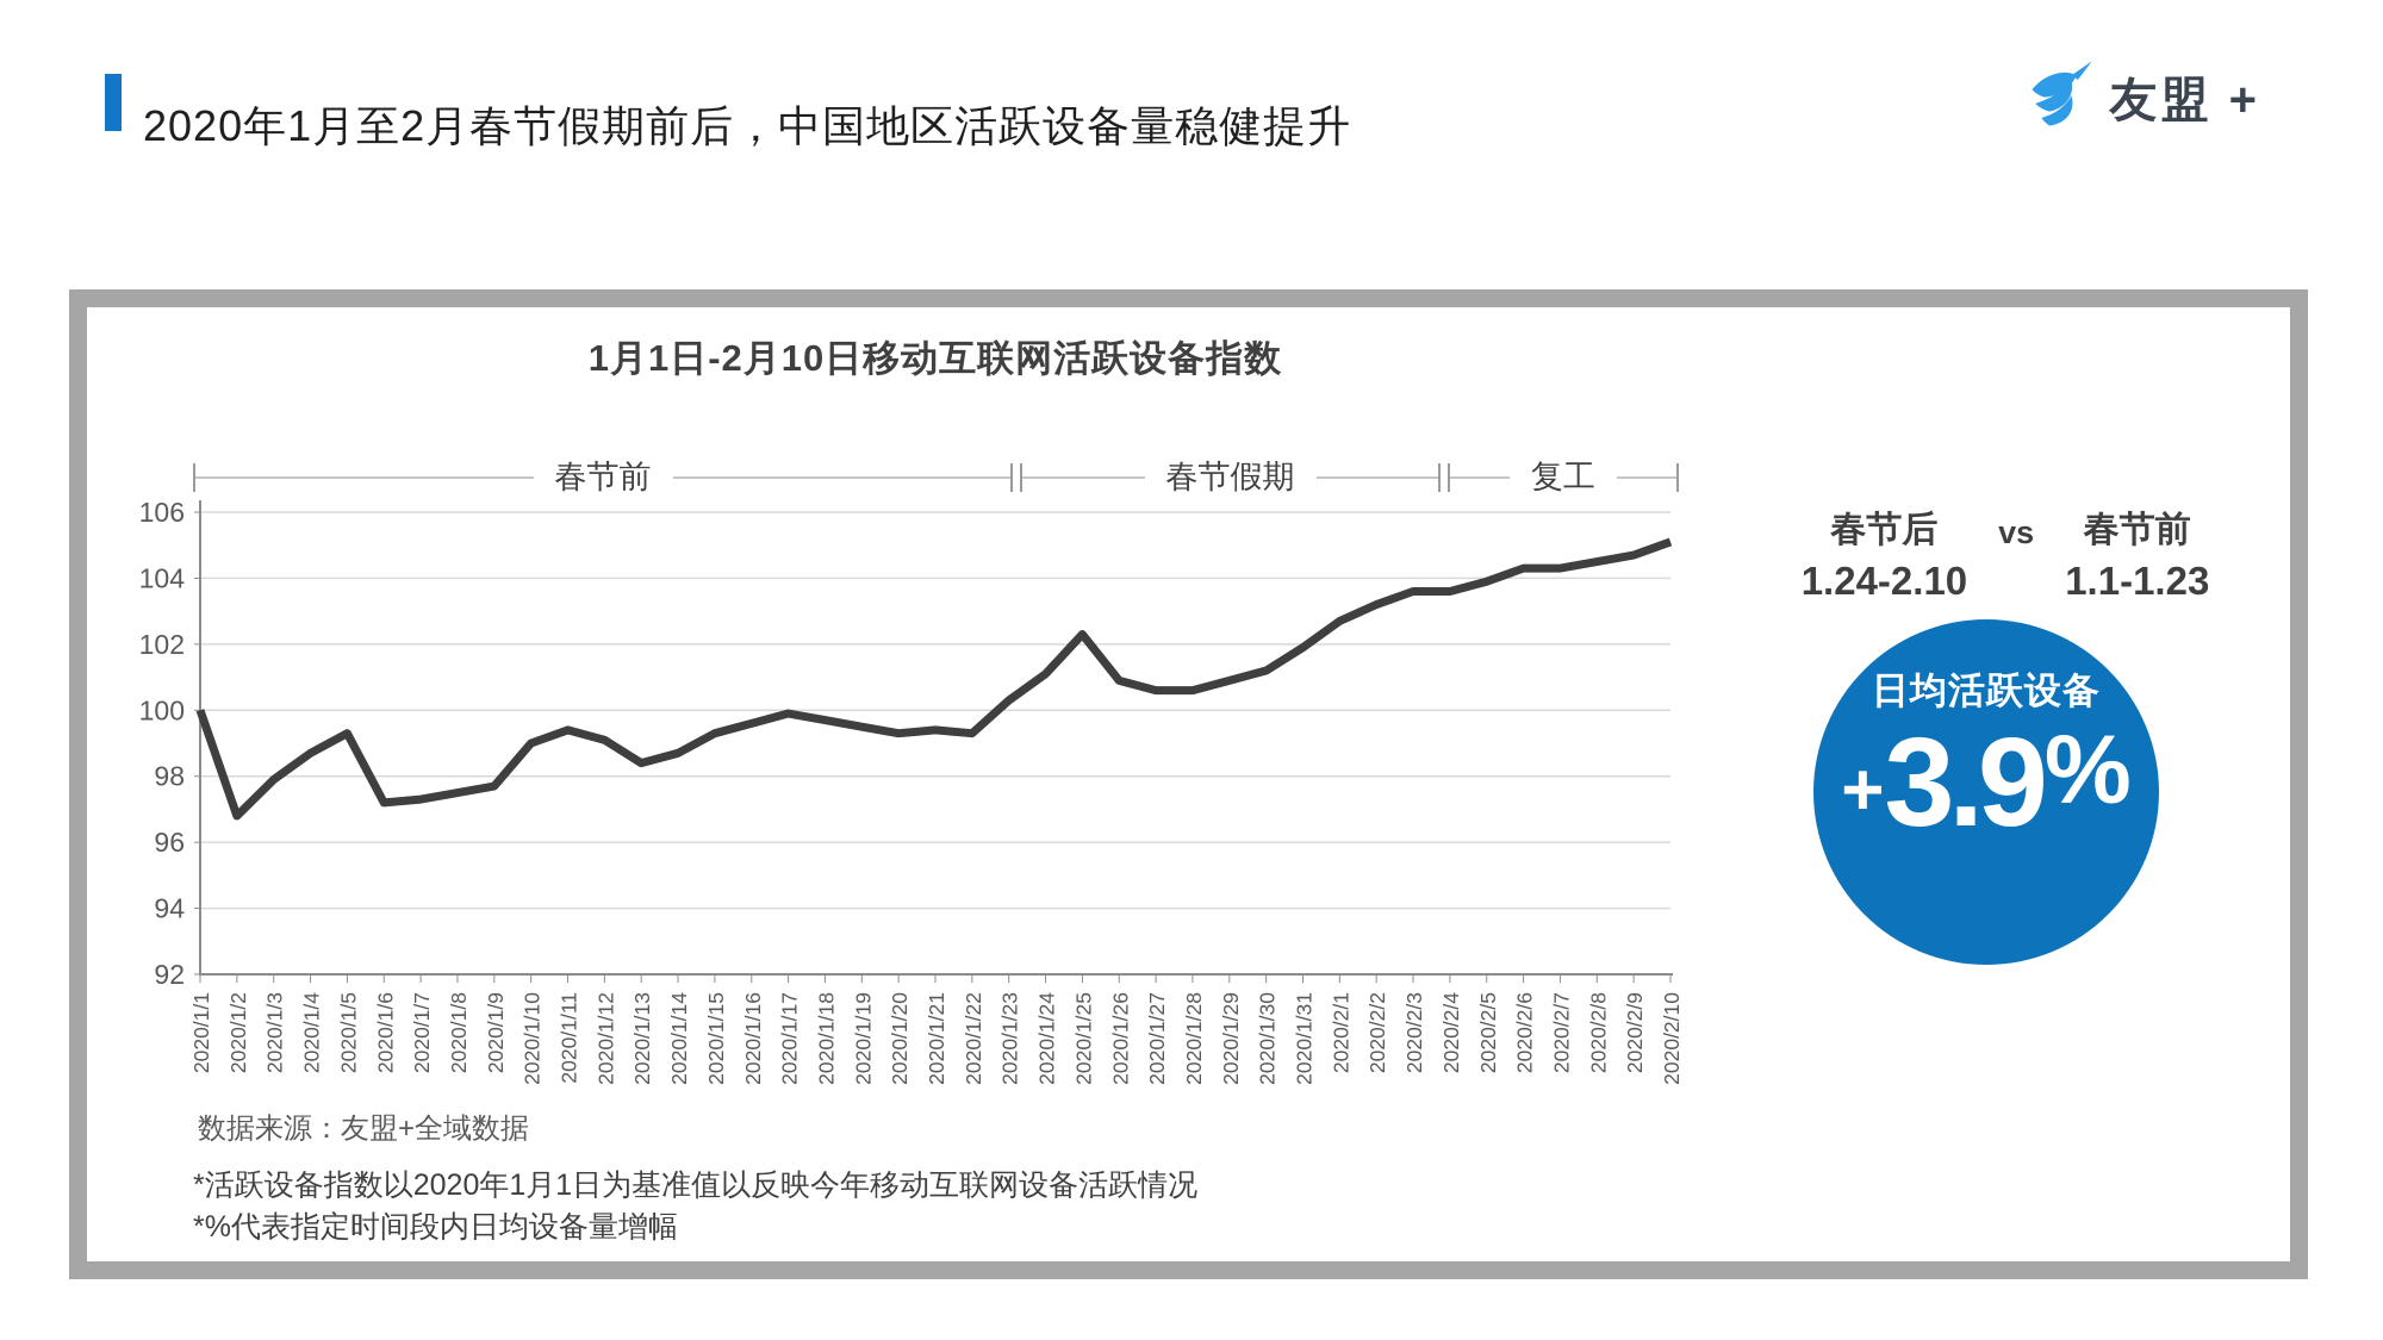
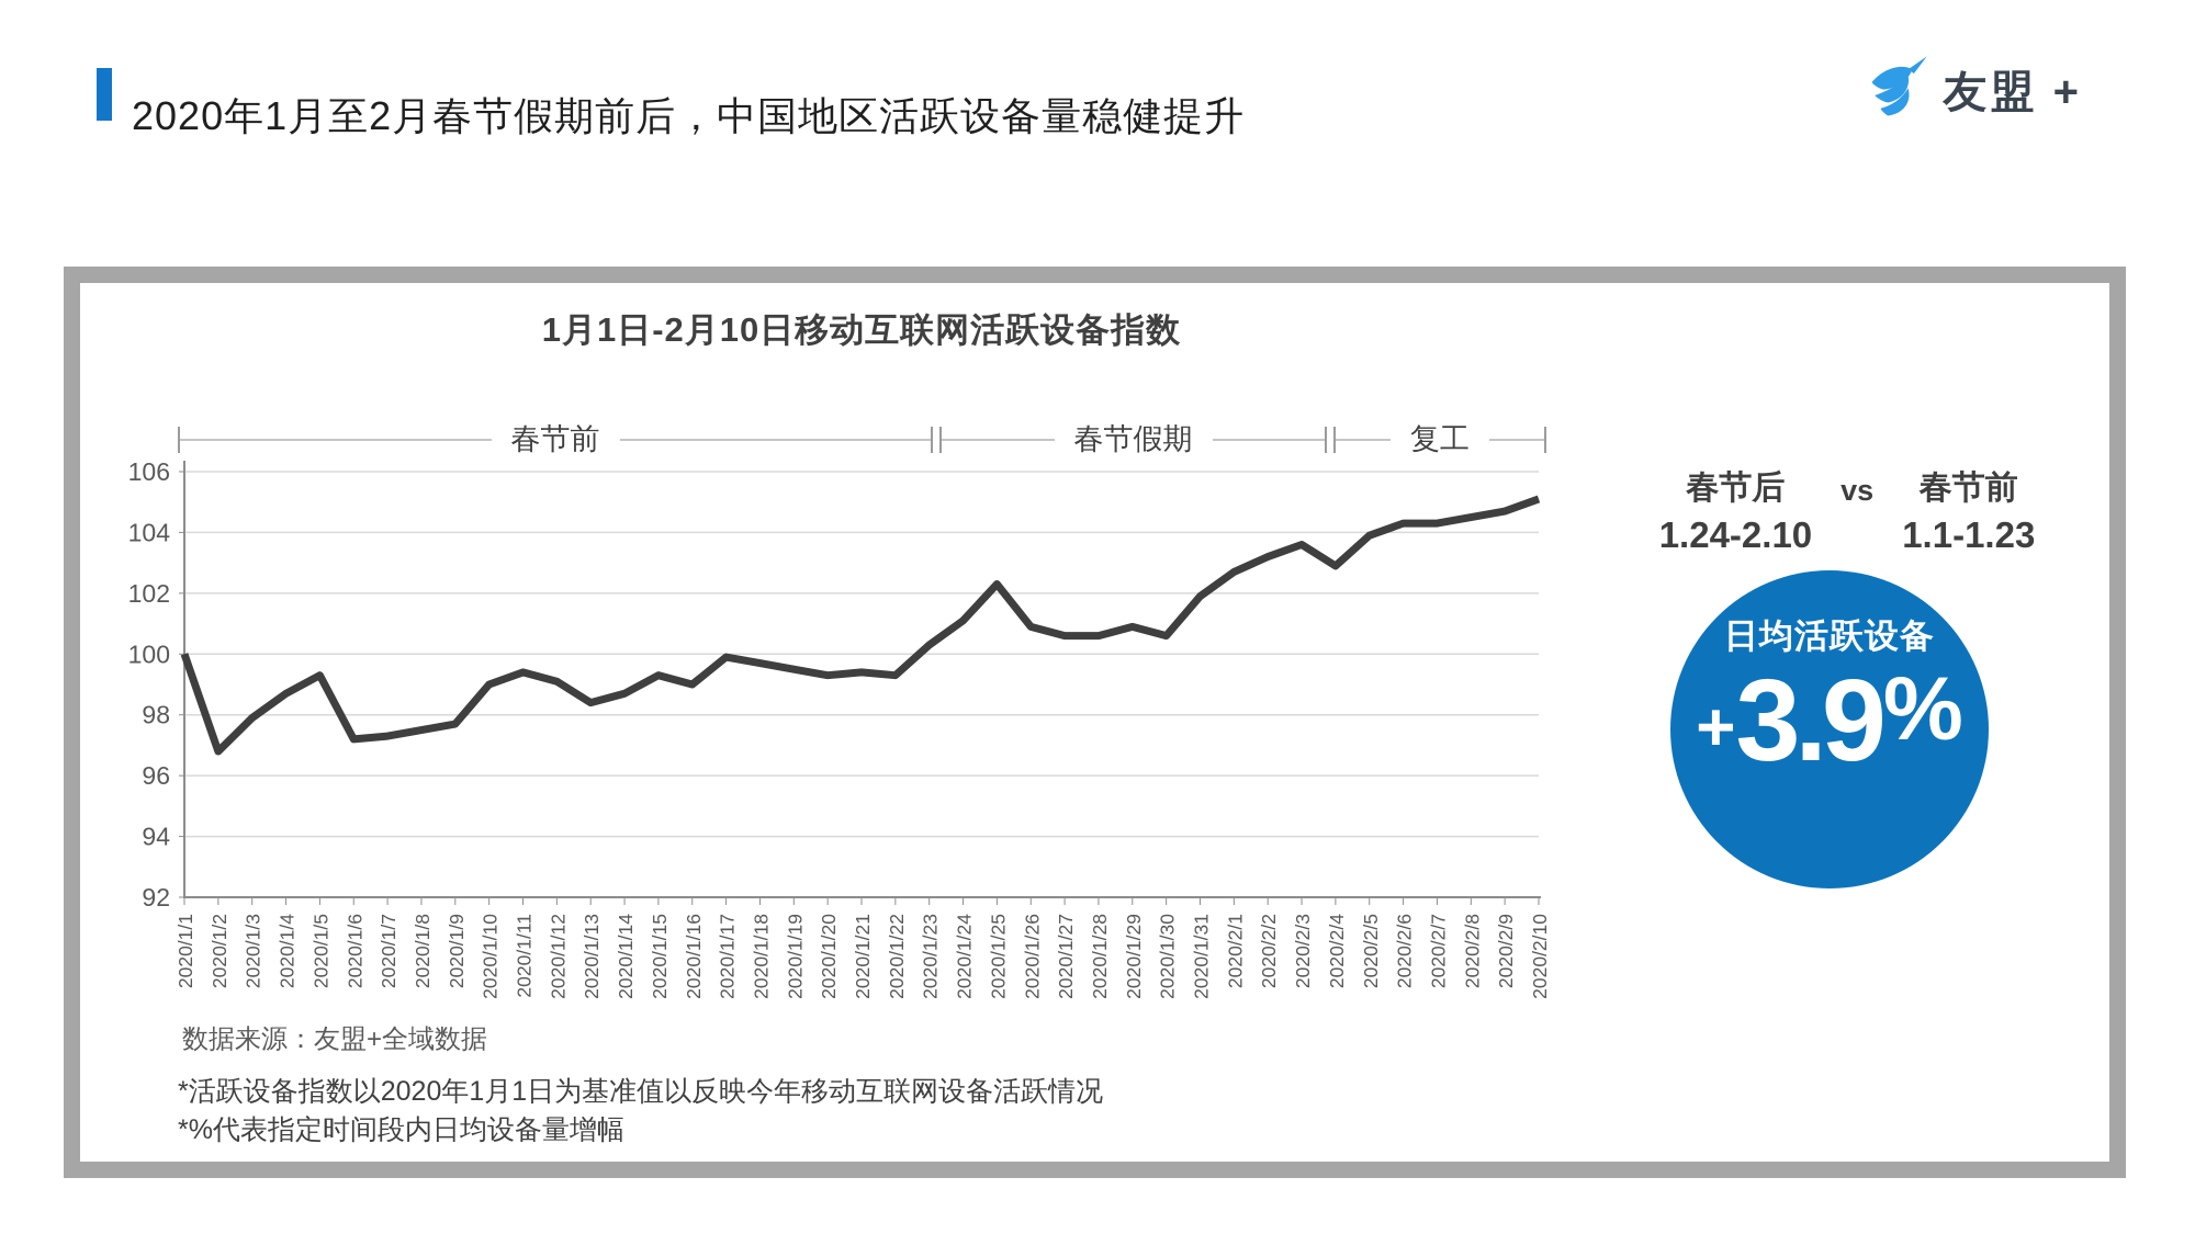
2020/1/16: 99.6 -> 99.0
2020/1/30: 101.2 -> 100.6
2020/2/4: 103.6 -> 102.9
